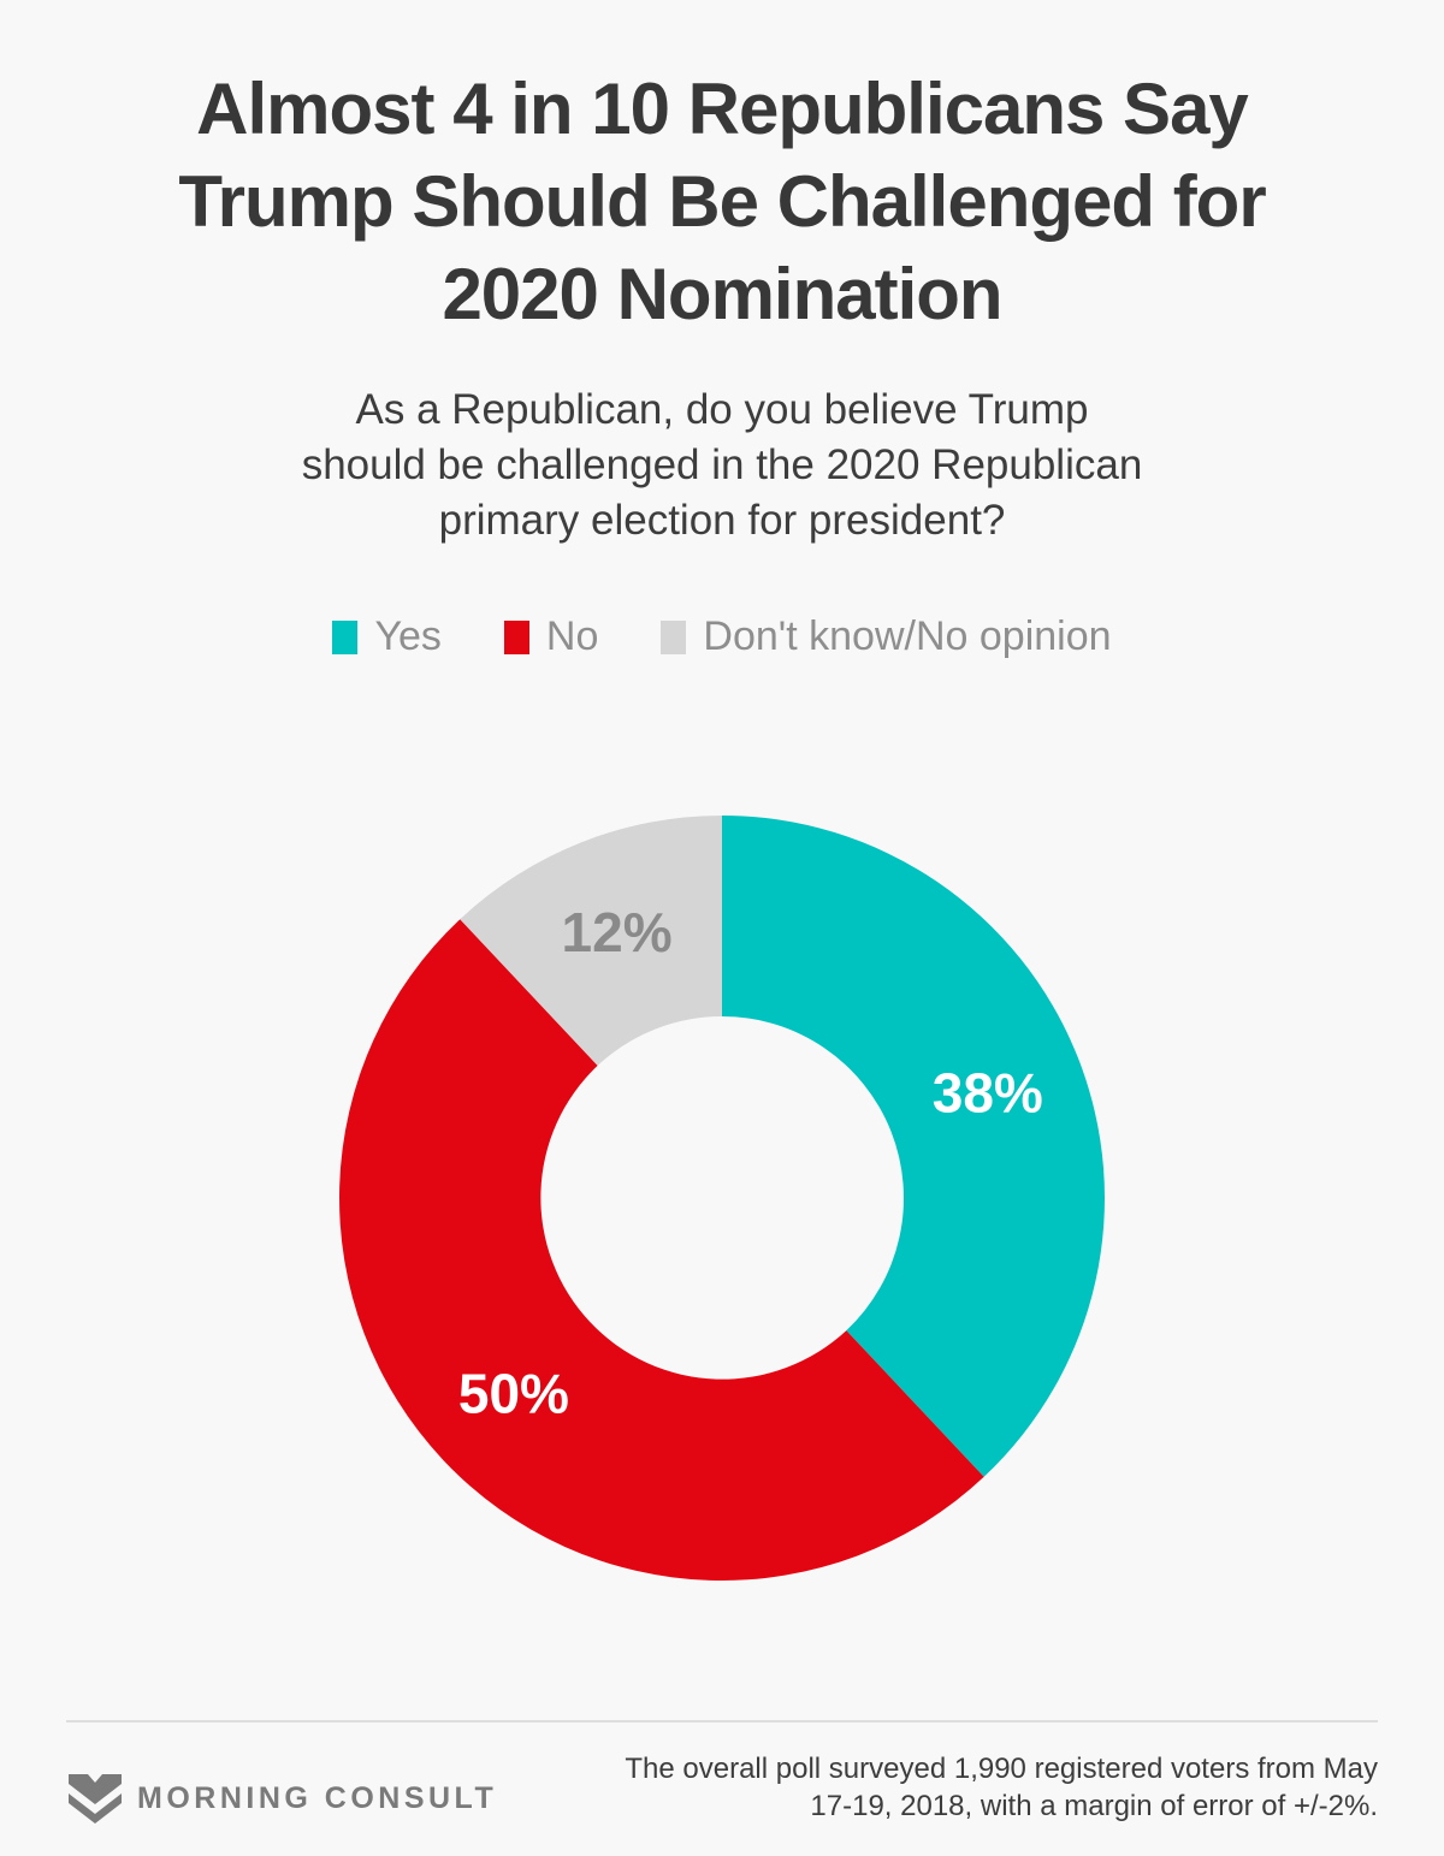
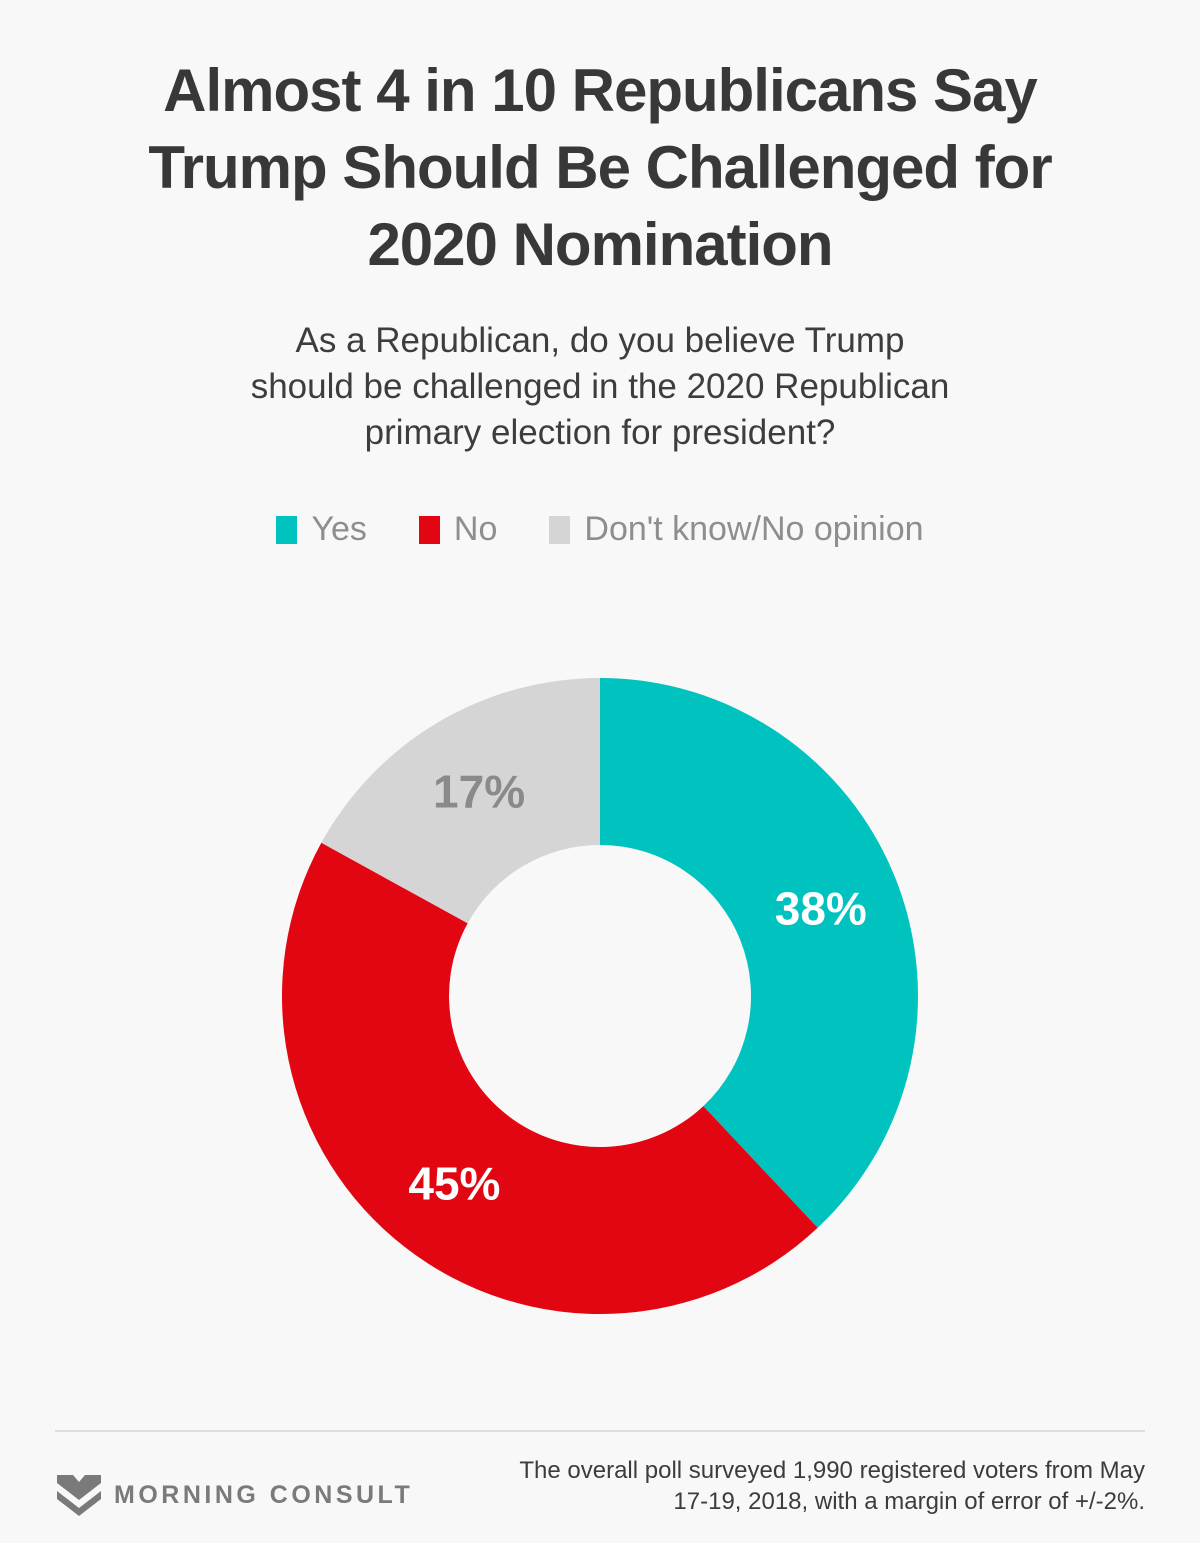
No: 50% -> 45%
Don't know/No opinion: 12% -> 17%
